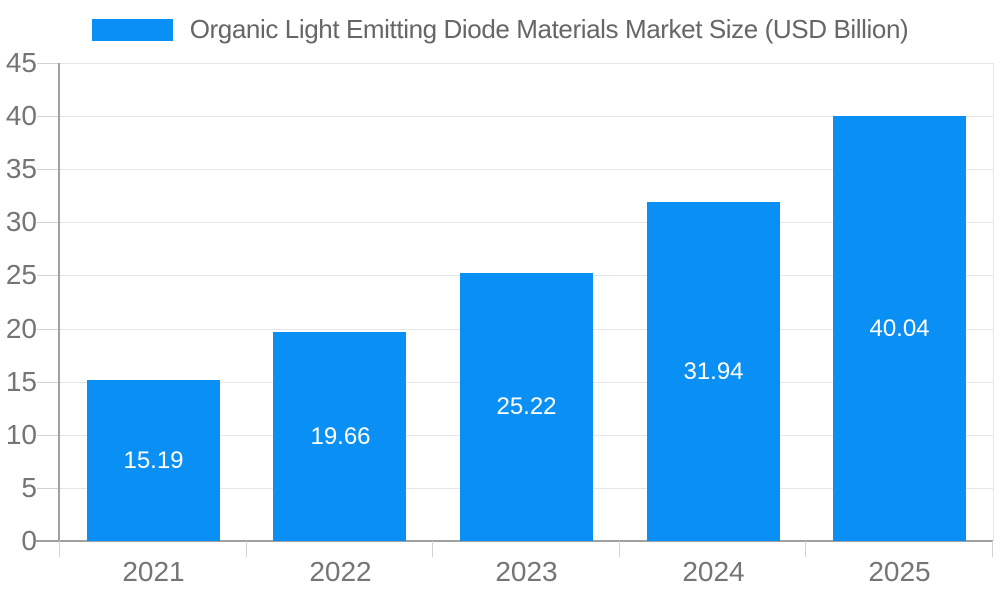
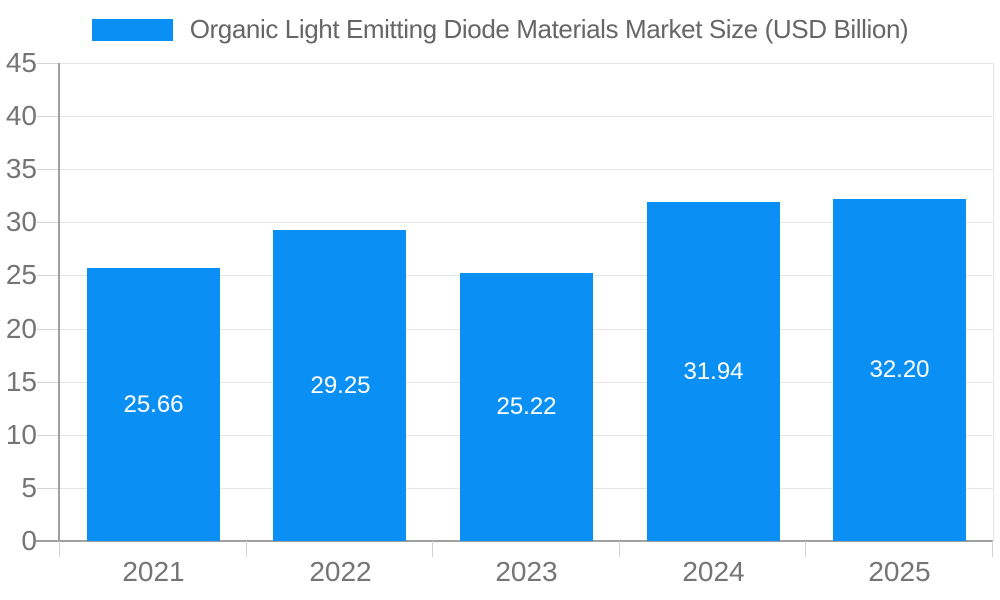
2021: 15.19 -> 25.66
2022: 19.66 -> 29.25
2025: 40.04 -> 32.20
